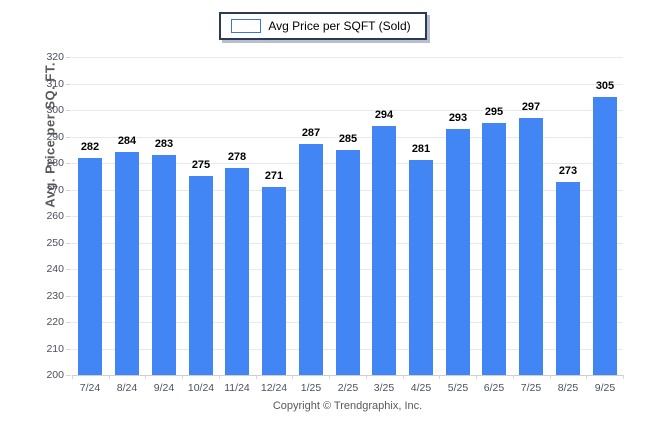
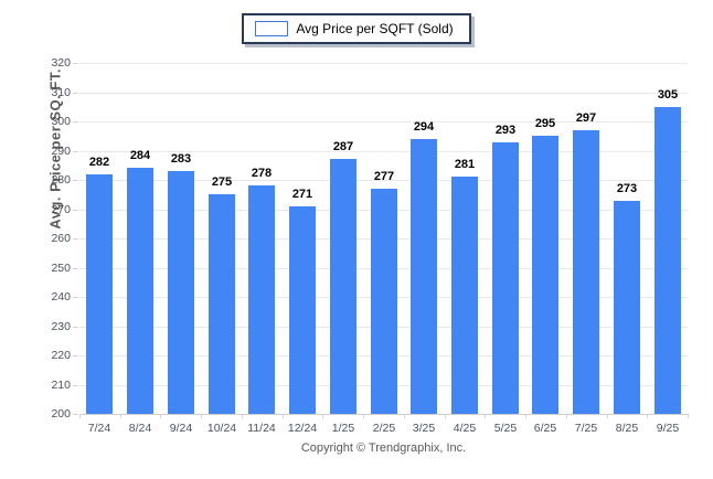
2/25: 285 -> 277
